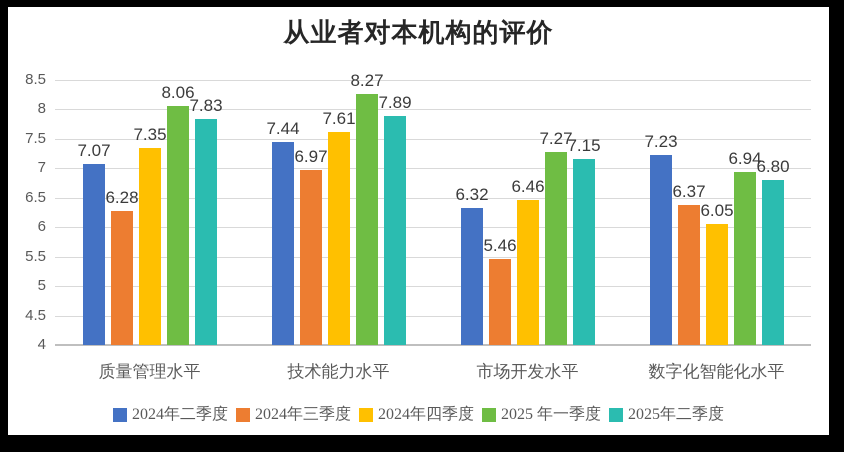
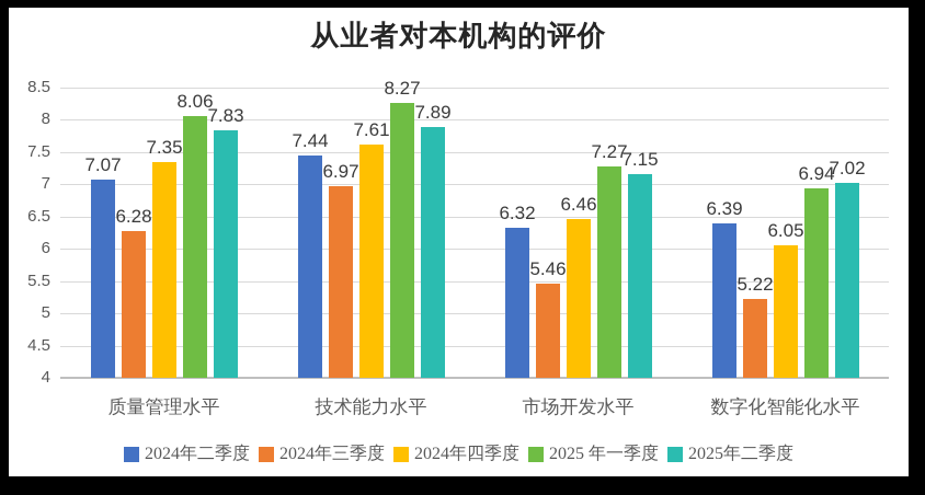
2024年二季度/数字化智能化水平: 7.23 -> 6.39
2024年三季度/数字化智能化水平: 6.37 -> 5.22
2025年二季度/数字化智能化水平: 6.80 -> 7.02
